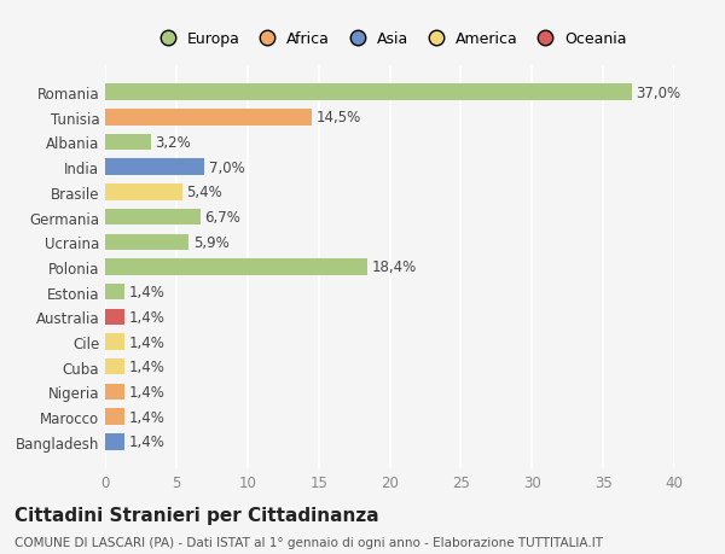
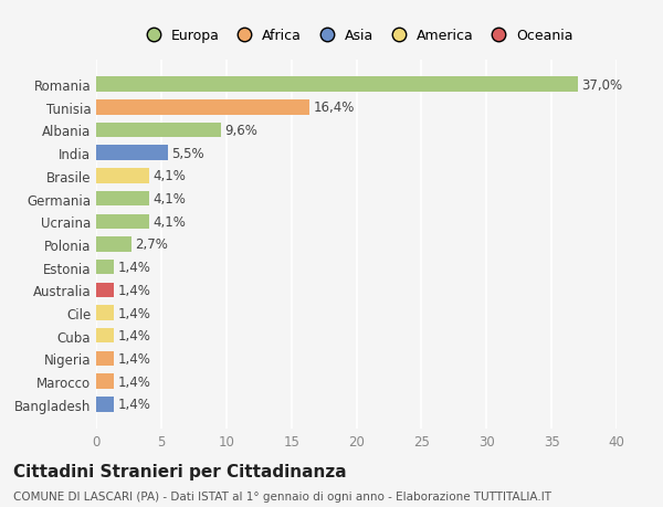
Tunisia: 14,5% -> 16,4%
Albania: 3,2% -> 9,6%
India: 7,0% -> 5,5%
Brasile: 5,4% -> 4,1%
Germania: 6,7% -> 4,1%
Ucraina: 5,9% -> 4,1%
Polonia: 18,4% -> 2,7%
